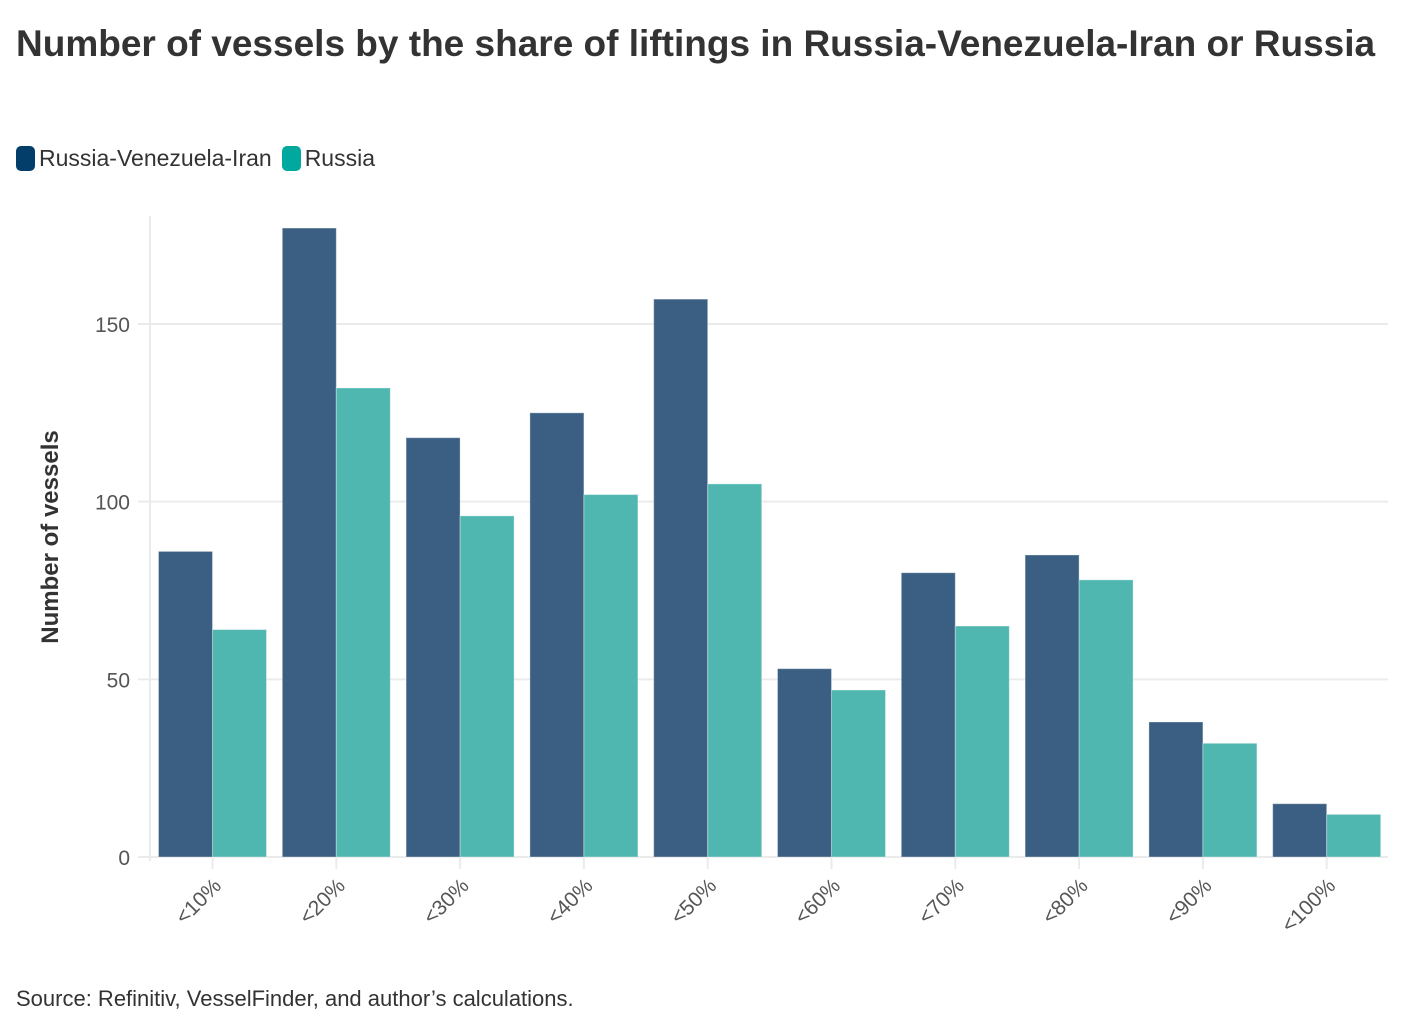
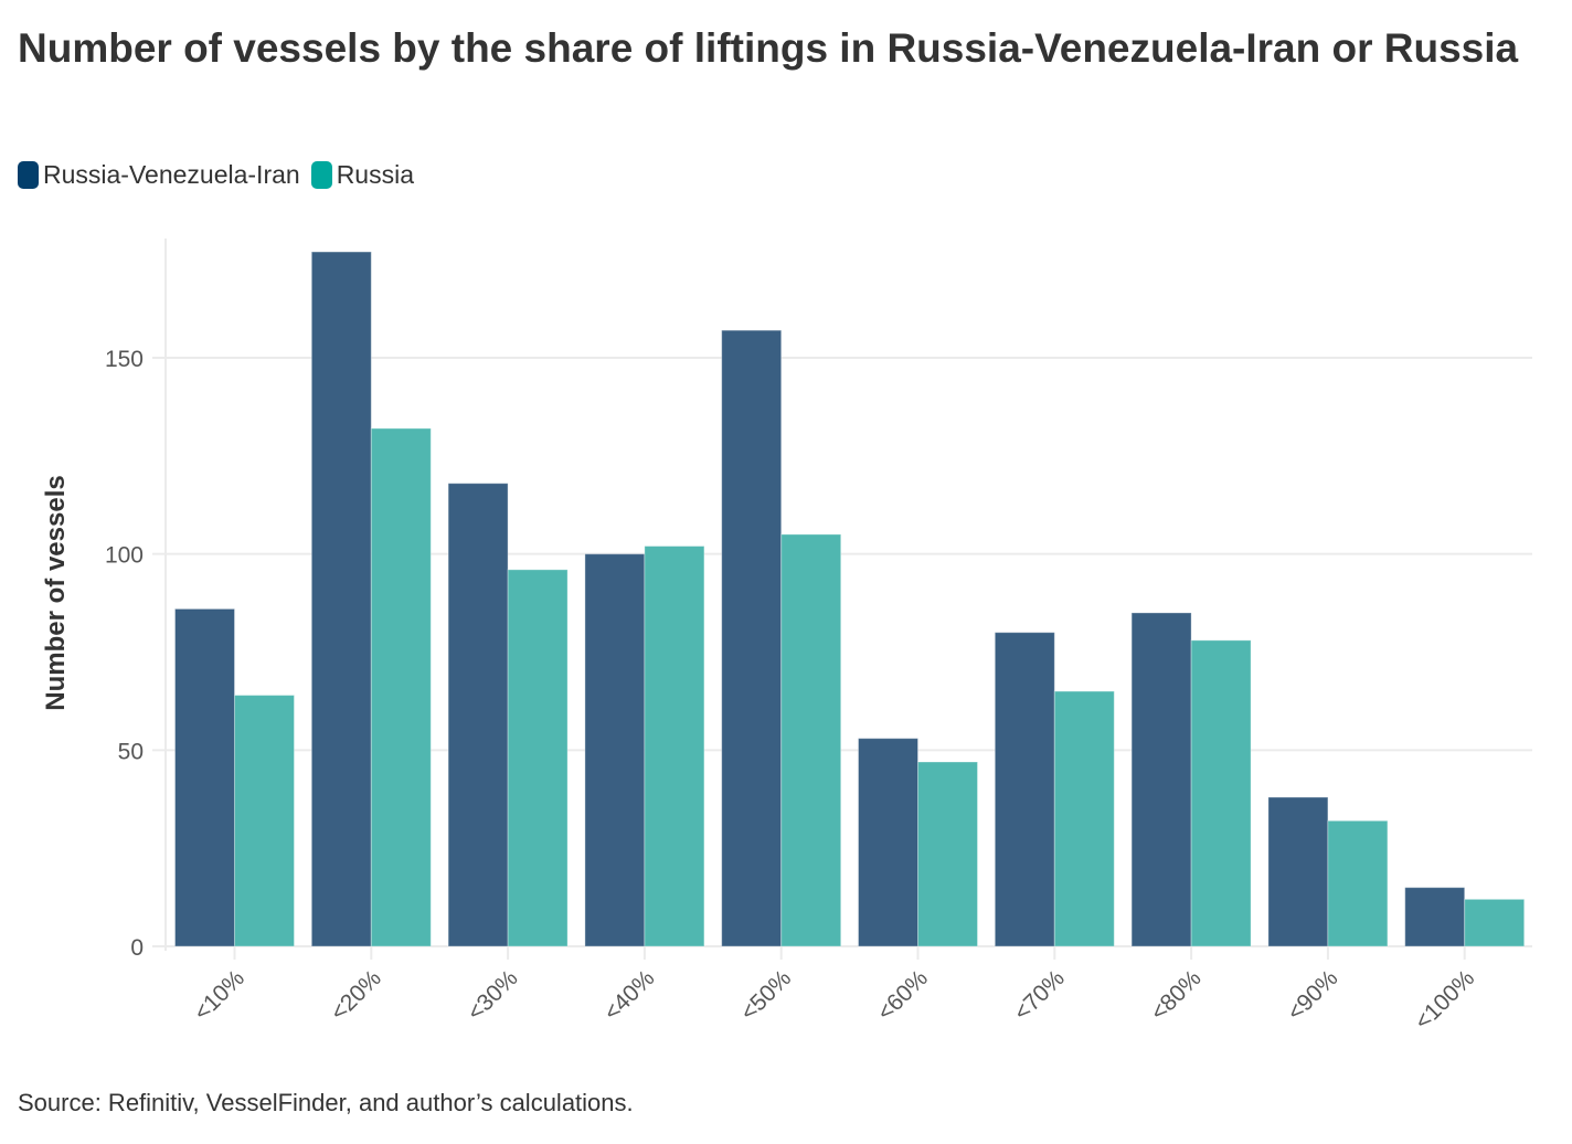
Russia-Venezuela-Iran/<40%: 125 -> 100
